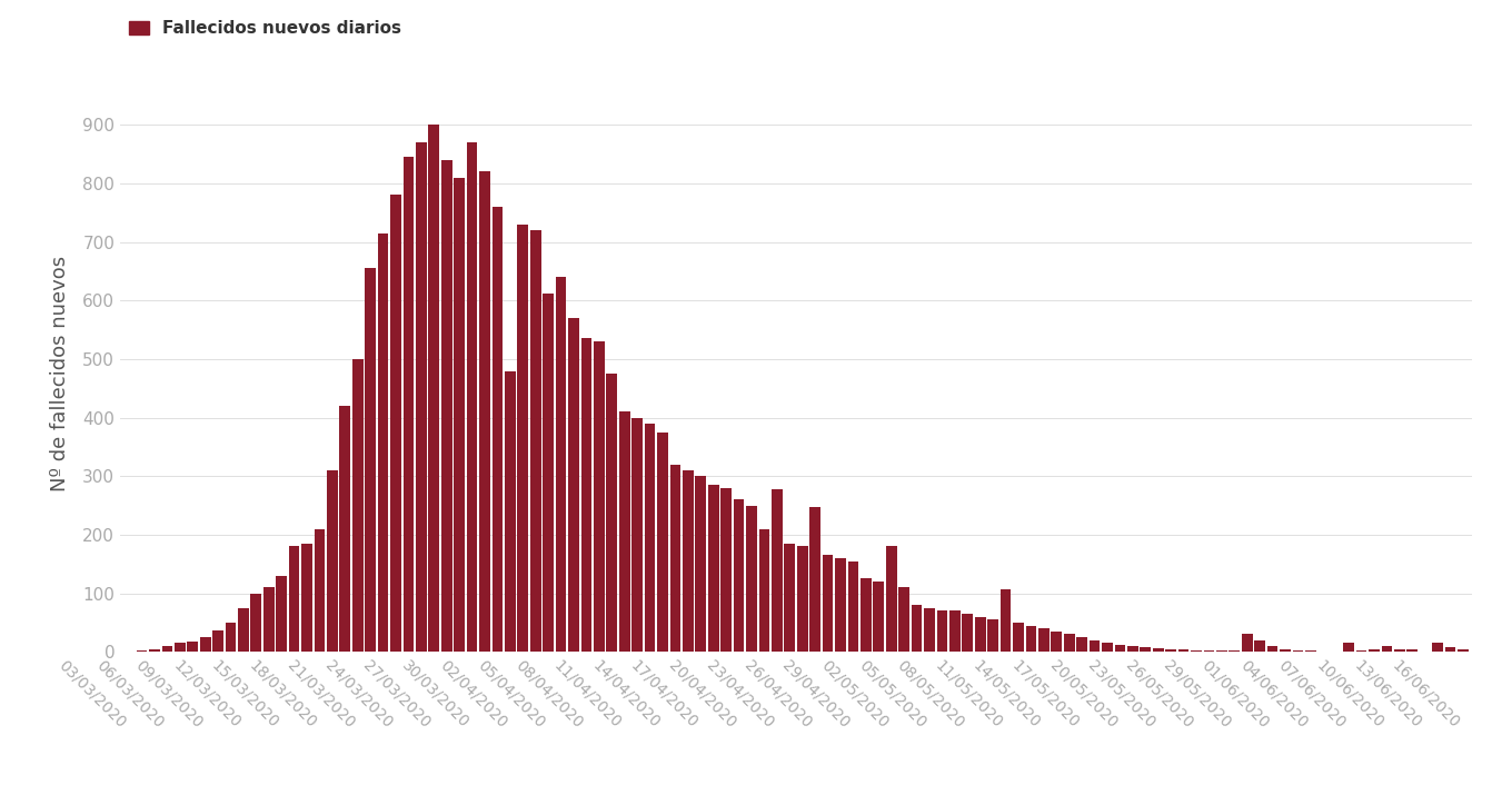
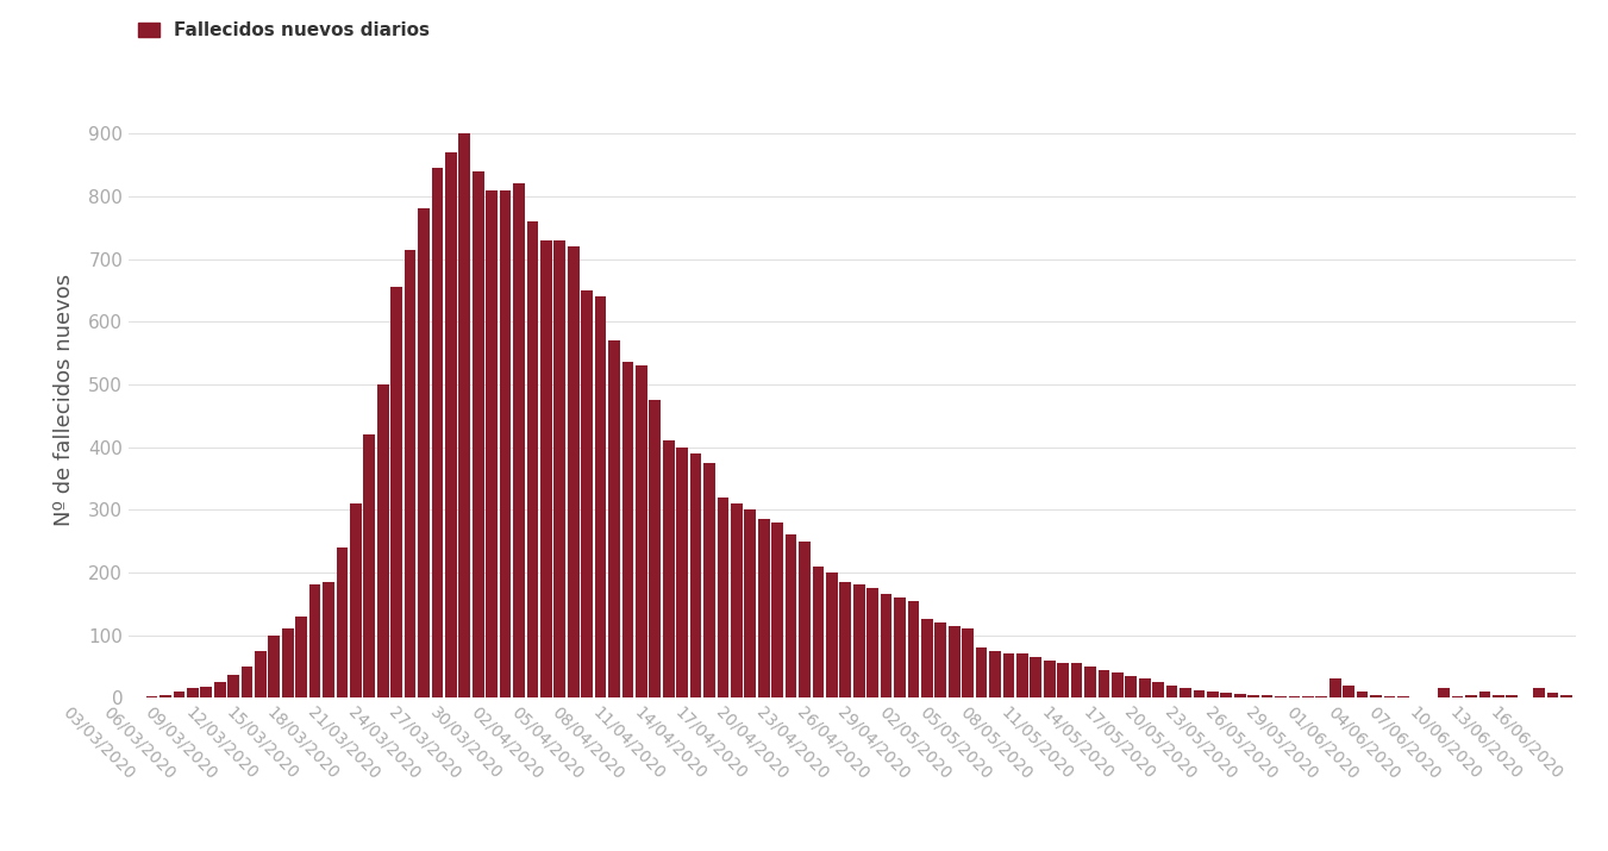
18/03/2020: 210 -> 240
30/03/2020: 870 -> 810
02/04/2020: 478 -> 730
05/04/2020: 612 -> 650
23/04/2020: 278 -> 200
26/04/2020: 248 -> 175
02/05/2020: 180 -> 115
11/05/2020: 106 -> 55
